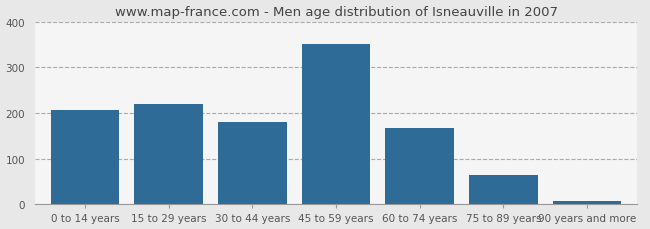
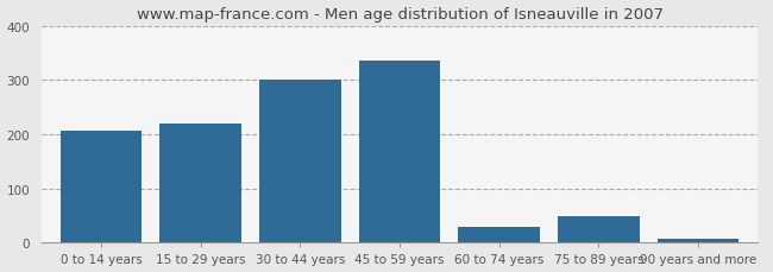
30 to 44 years: 180 -> 300
45 to 59 years: 350 -> 335
60 to 74 years: 167 -> 30
75 to 89 years: 65 -> 50
